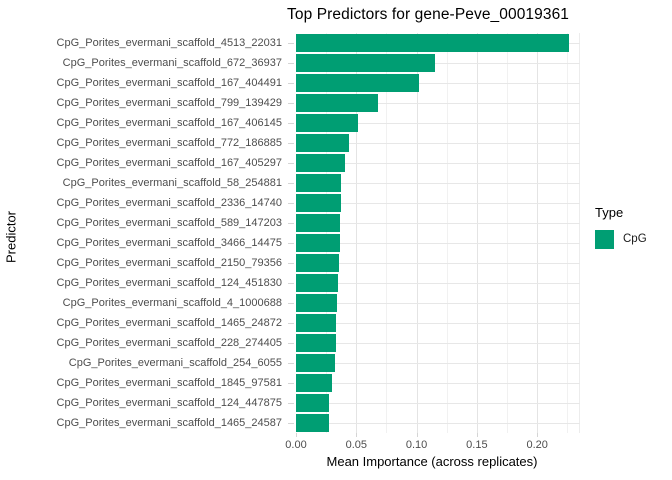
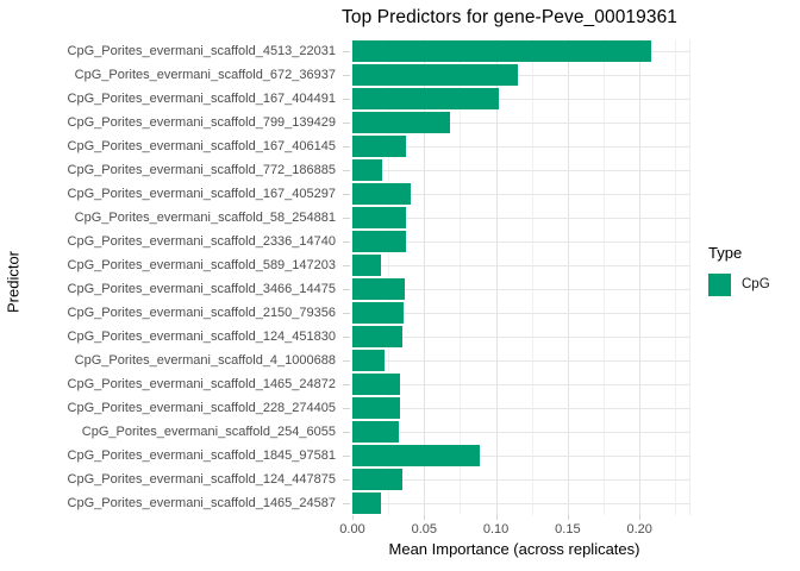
CpG_Porites_evermani_scaffold_4513_22031: 0.226 -> 0.208
CpG_Porites_evermani_scaffold_167_406145: 0.051 -> 0.037
CpG_Porites_evermani_scaffold_772_186885: 0.044 -> 0.021
CpG_Porites_evermani_scaffold_589_147203: 0.037 -> 0.020
CpG_Porites_evermani_scaffold_4_1000688: 0.034 -> 0.022
CpG_Porites_evermani_scaffold_1845_97581: 0.030 -> 0.089
CpG_Porites_evermani_scaffold_124_447875: 0.028 -> 0.035
CpG_Porites_evermani_scaffold_1465_24587: 0.028 -> 0.020
